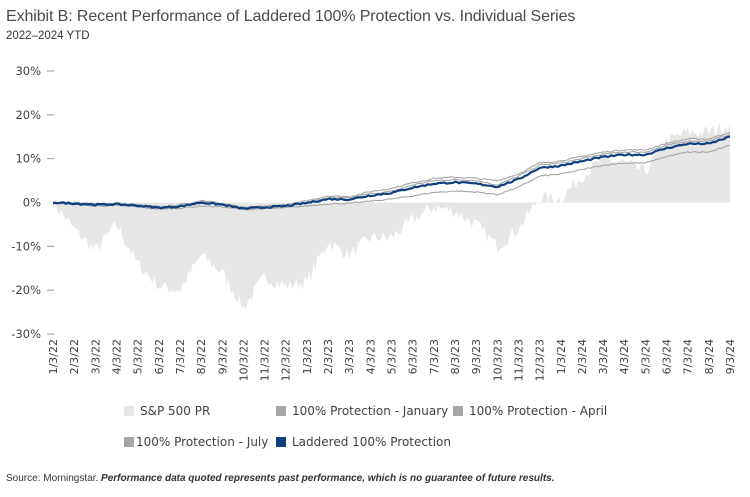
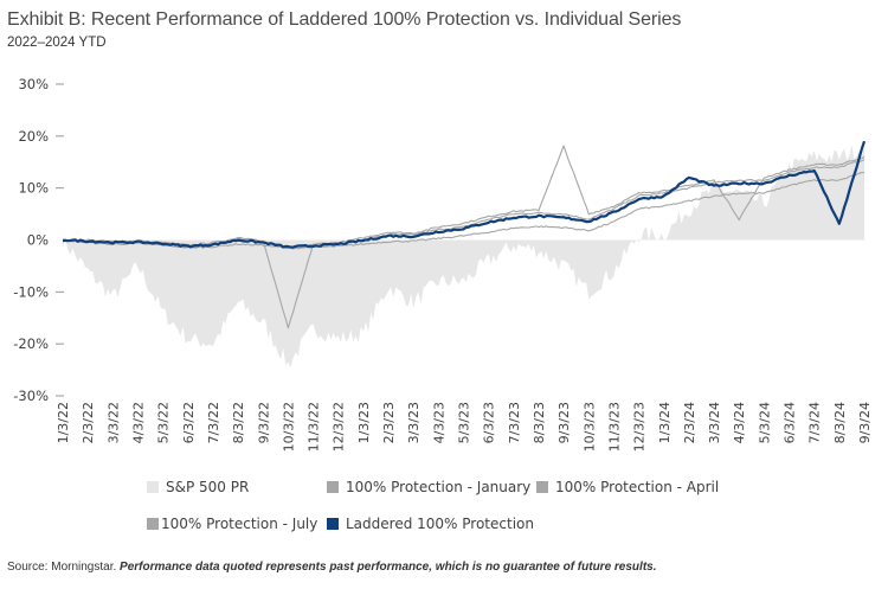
100% Protection - April/10/3/22: -1% -> -17%
100% Protection - April/9/3/23: 6% -> 18%
Laddered 100% Protection/2/3/24: 9% -> 12%
100% Protection - April/4/3/24: 12% -> 4%
Laddered 100% Protection/8/3/24: 13% -> 3%
Laddered 100% Protection/9/3/24: 15% -> 19%
